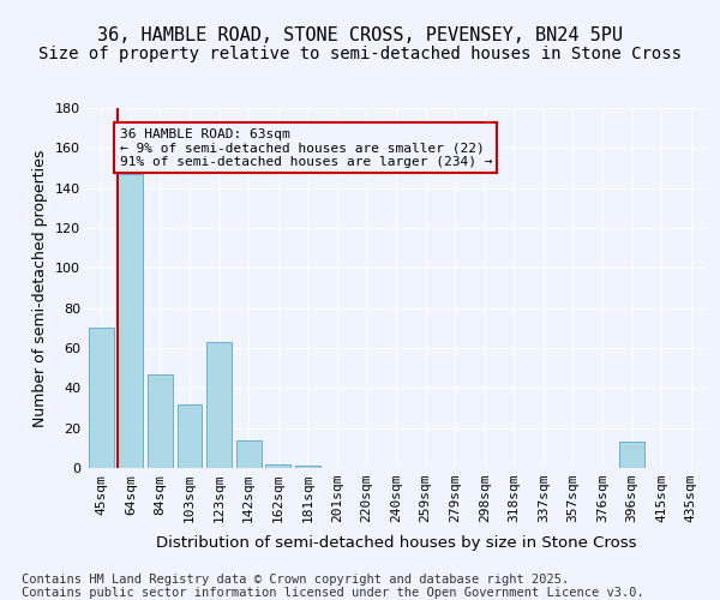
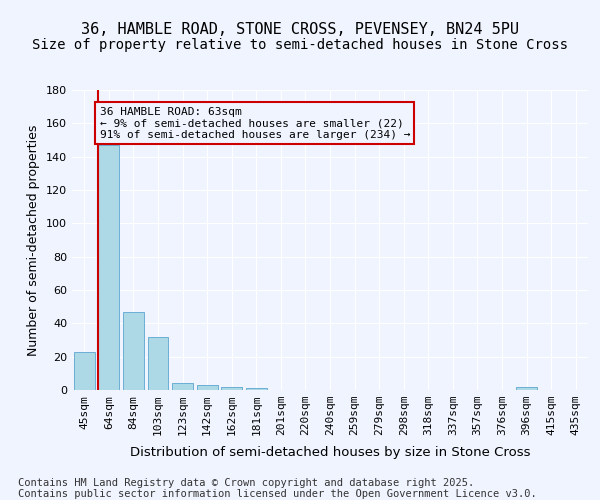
45sqm: 70 -> 23
123sqm: 63 -> 4
142sqm: 14 -> 3
396sqm: 13 -> 2
